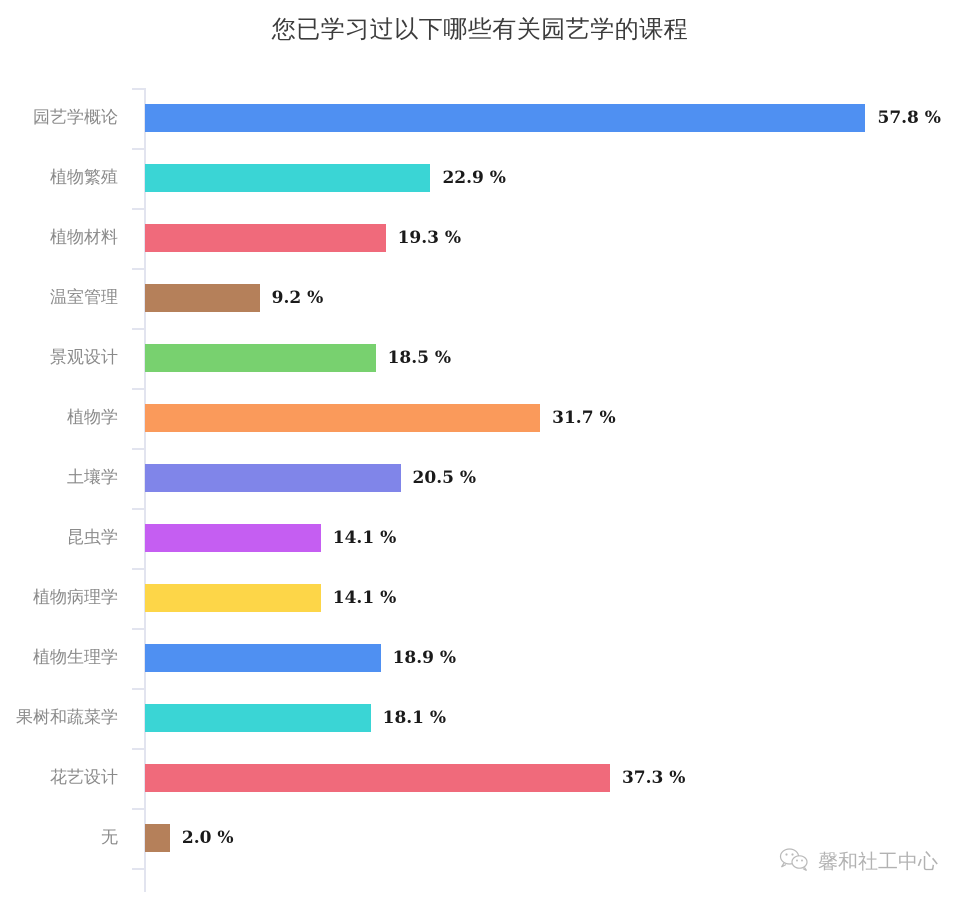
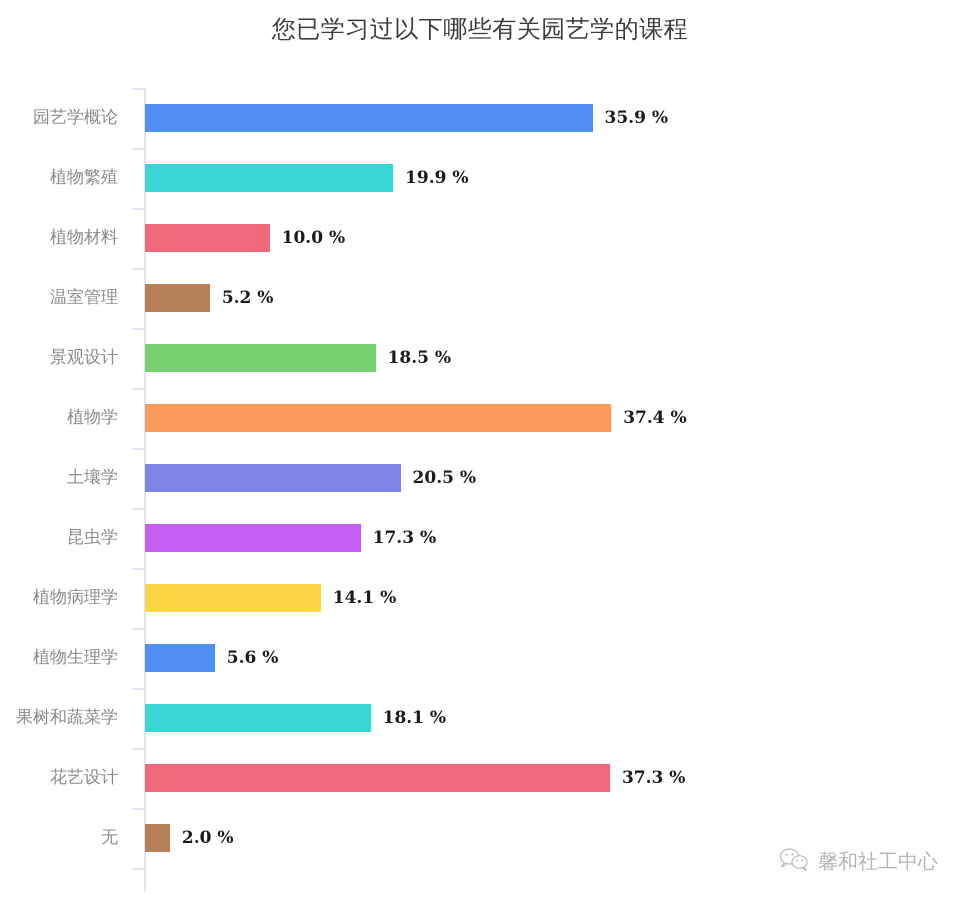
园艺学概论: 57.8 -> 35.9
植物繁殖: 22.9 -> 19.9
植物材料: 19.3 -> 10.0
温室管理: 9.2 -> 5.2
植物学: 31.7 -> 37.4
昆虫学: 14.1 -> 17.3
植物生理学: 18.9 -> 5.6
